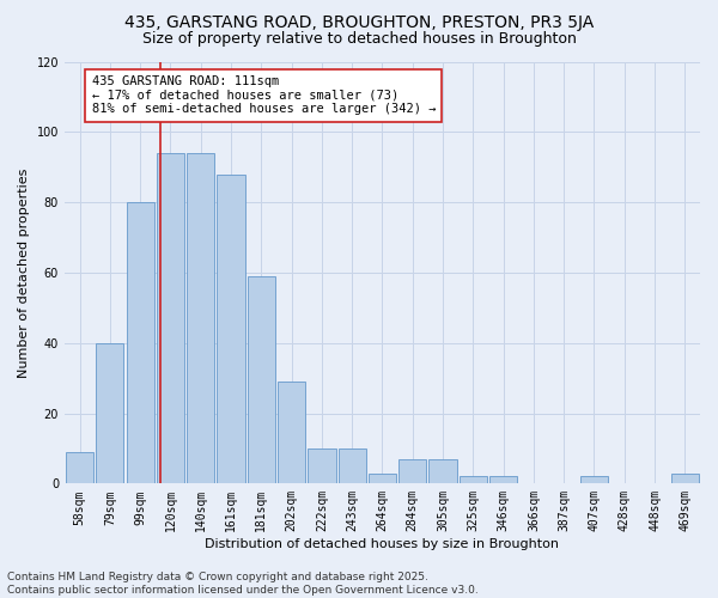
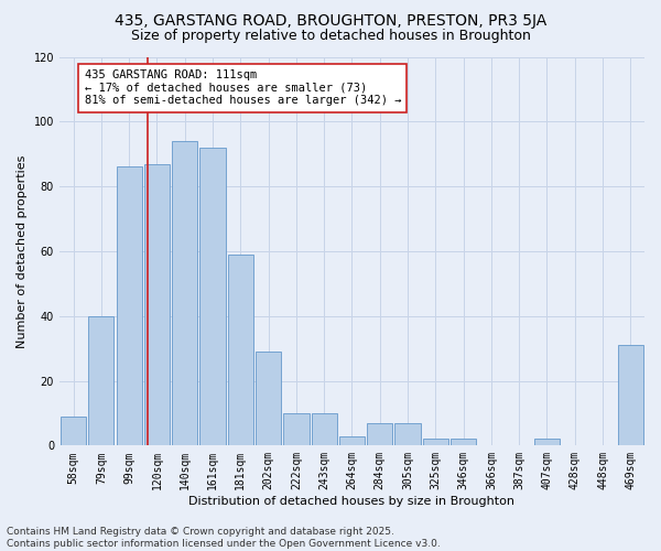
99sqm: 80 -> 86
120sqm: 94 -> 87
161sqm: 88 -> 92
469sqm: 3 -> 31
